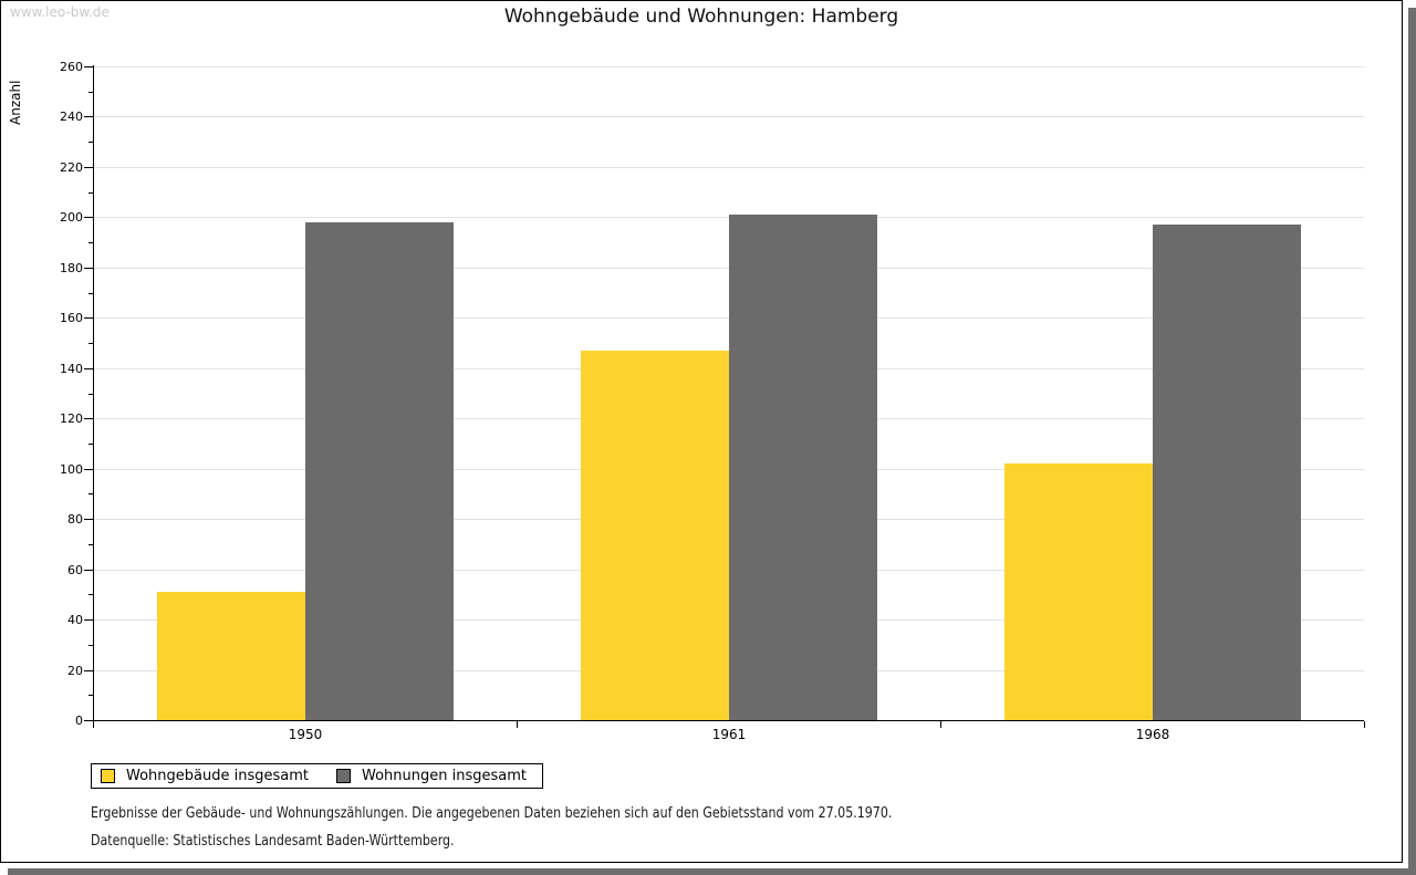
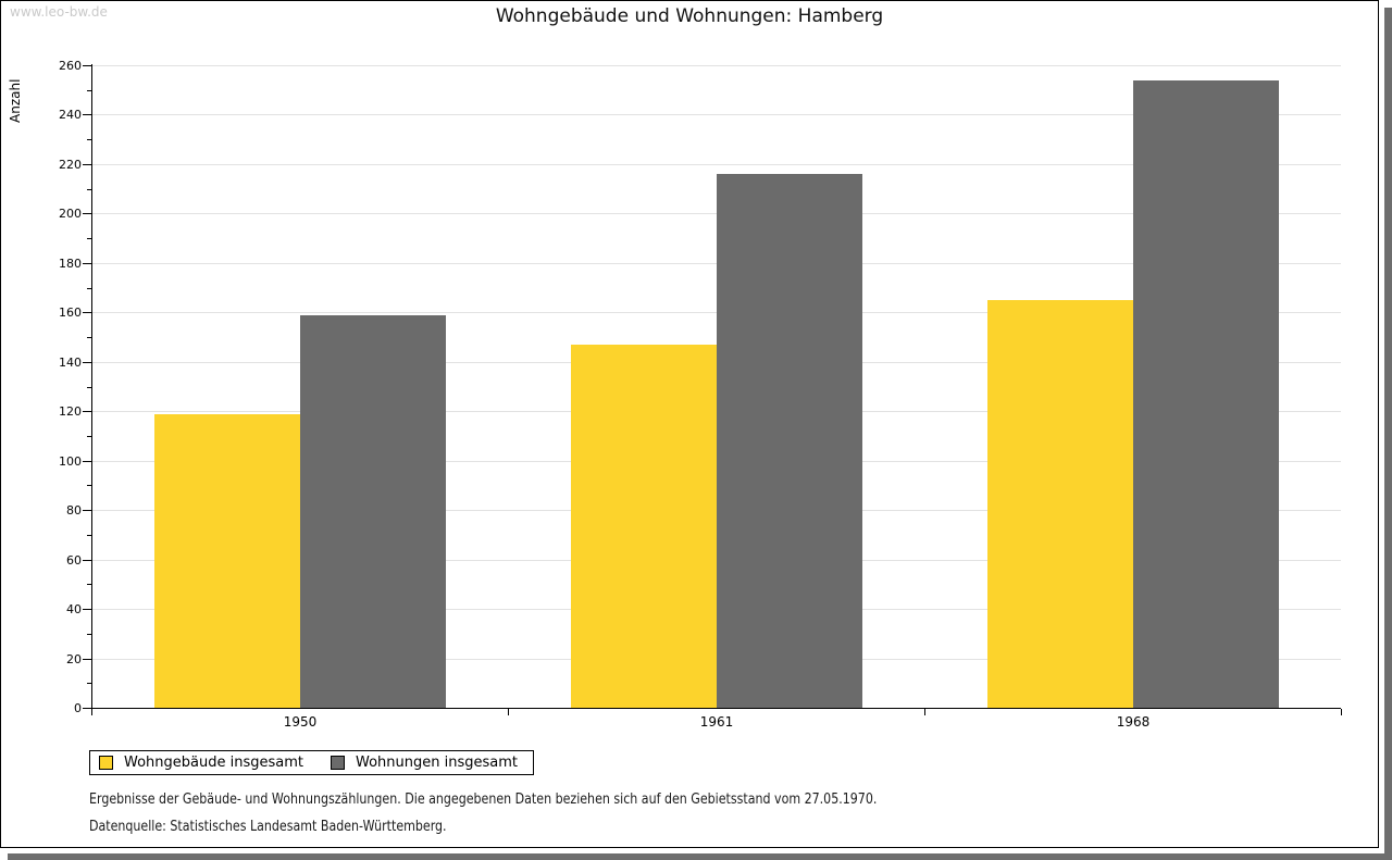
Wohngebäude insgesamt/1950: 51 -> 119
Wohnungen insgesamt/1950: 198 -> 159
Wohnungen insgesamt/1961: 201 -> 216
Wohngebäude insgesamt/1968: 102 -> 165
Wohnungen insgesamt/1968: 197 -> 254
